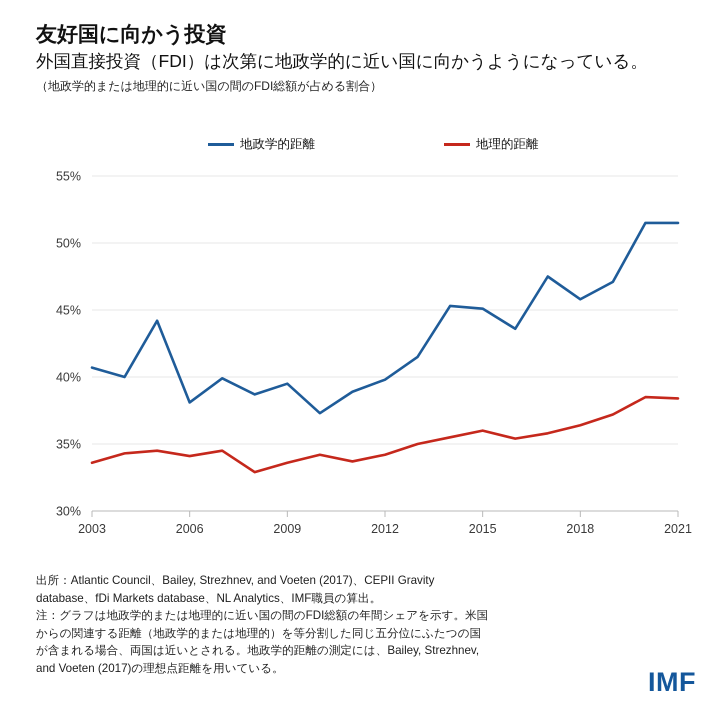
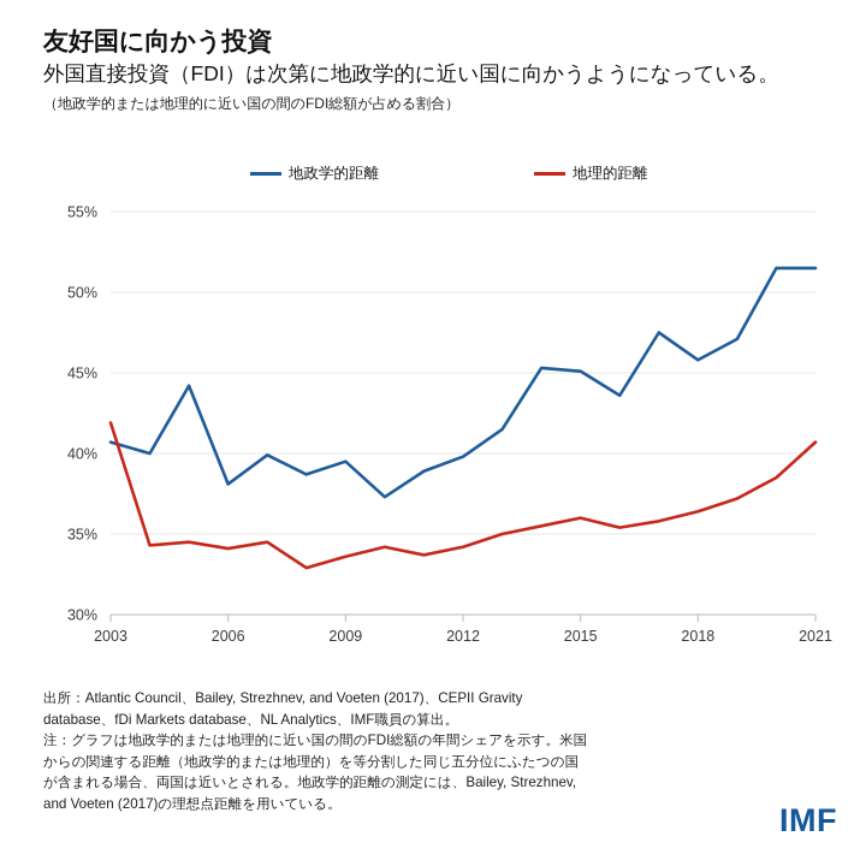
地理的距離/2003: 33.6% -> 41.9%
地理的距離/2021: 38.4% -> 40.7%
